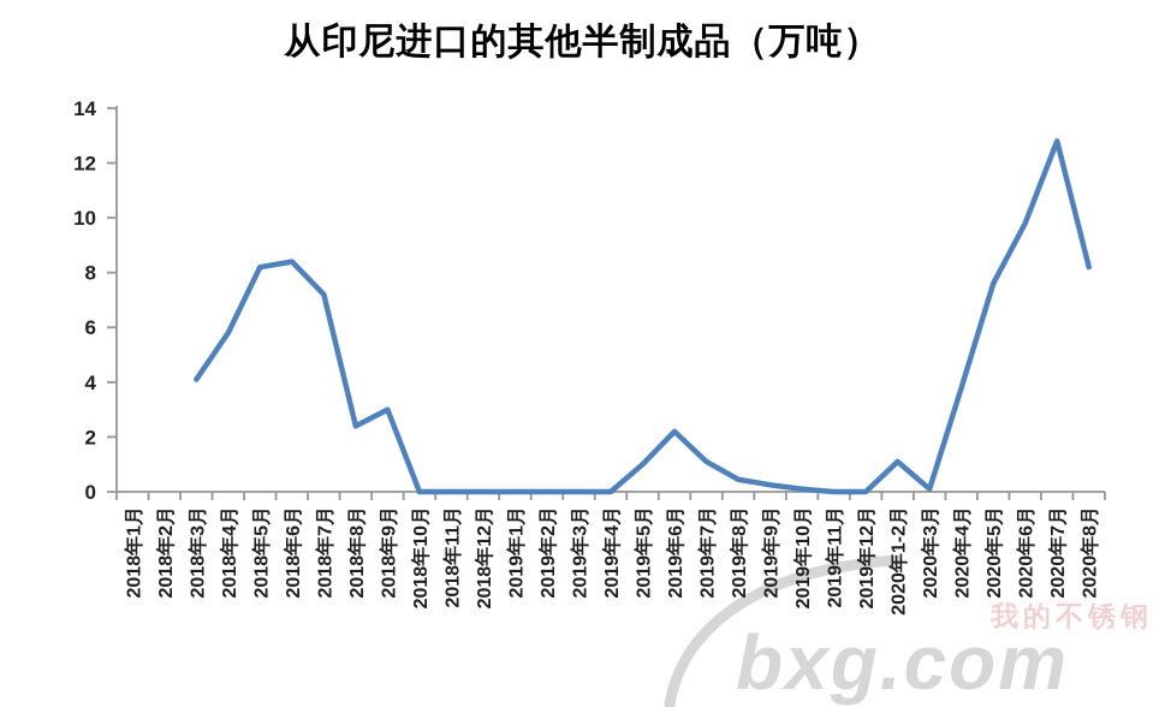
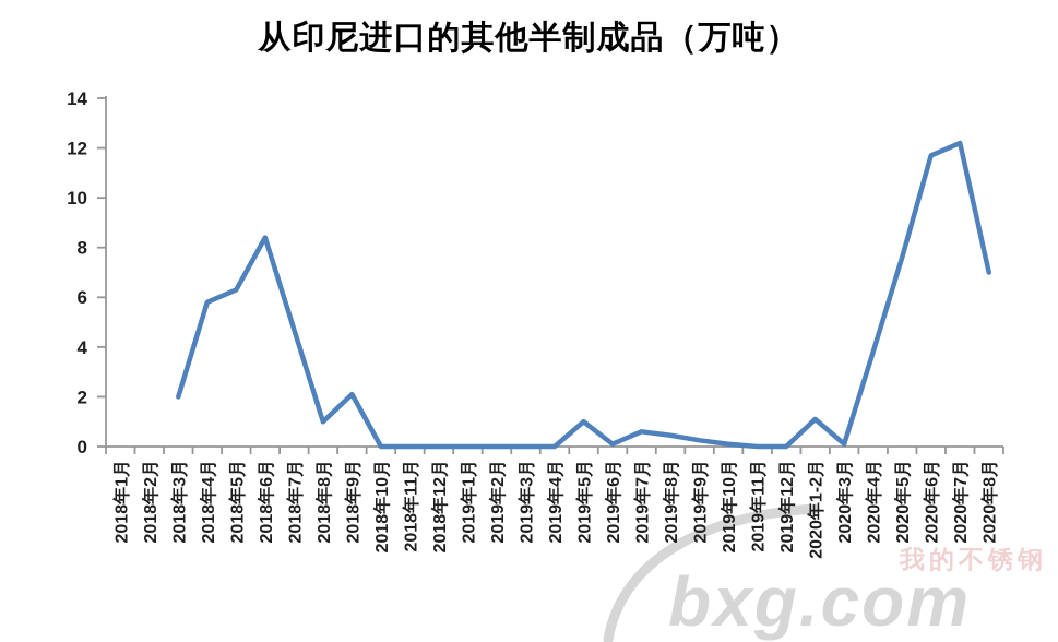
2018年3月: 4.1 -> 2.0
2018年5月: 8.2 -> 6.3
2018年7月: 7.2 -> 4.7
2018年8月: 2.4 -> 1.0
2018年9月: 3.0 -> 2.1
2019年6月: 2.2 -> 0.1
2019年7月: 1.1 -> 0.6
2020年6月: 9.8 -> 11.7
2020年7月: 12.8 -> 12.2
2020年8月: 8.2 -> 7.0
